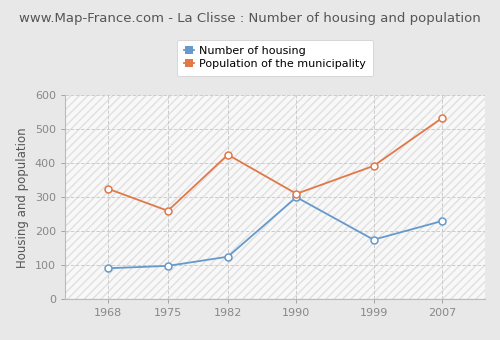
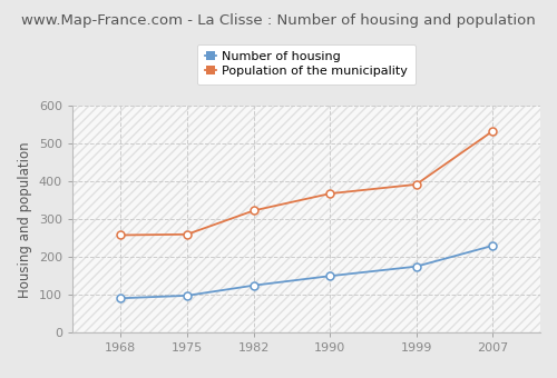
Population of the municipality/1968: 325 -> 258
Population of the municipality/1982: 425 -> 323
Number of housing/1990: 300 -> 150
Population of the municipality/1990: 310 -> 368
